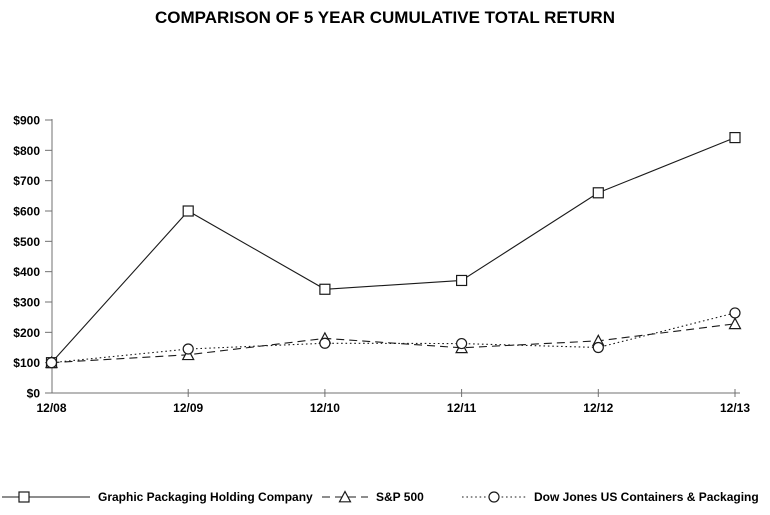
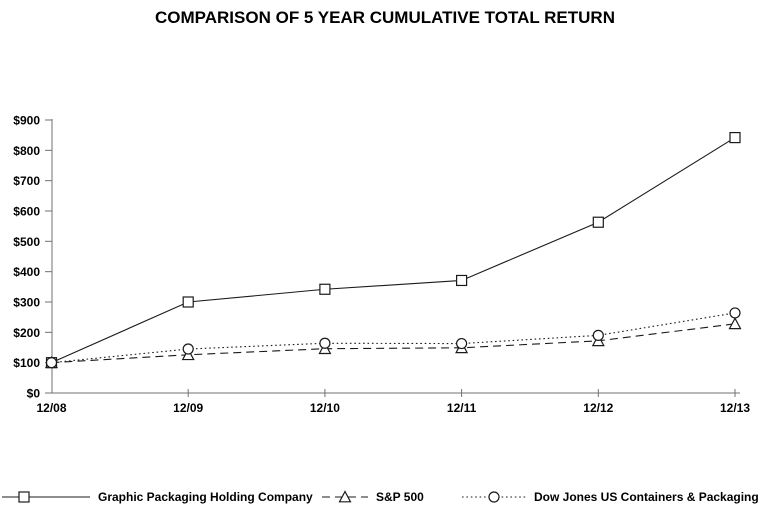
Graphic Packaging Holding Company/12/09: $600 -> $300
S&P 500/12/10: $180 -> $150
Graphic Packaging Holding Company/12/12: $660 -> $560
Dow Jones US Containers & Packaging/12/12: $150 -> $190
